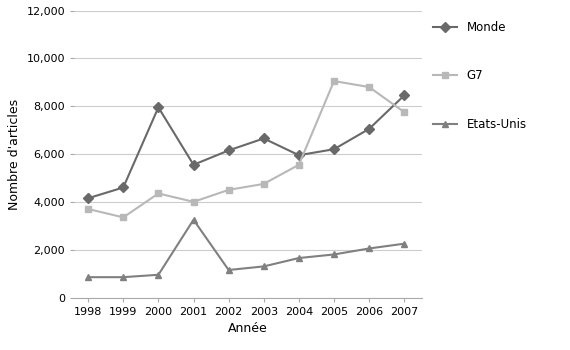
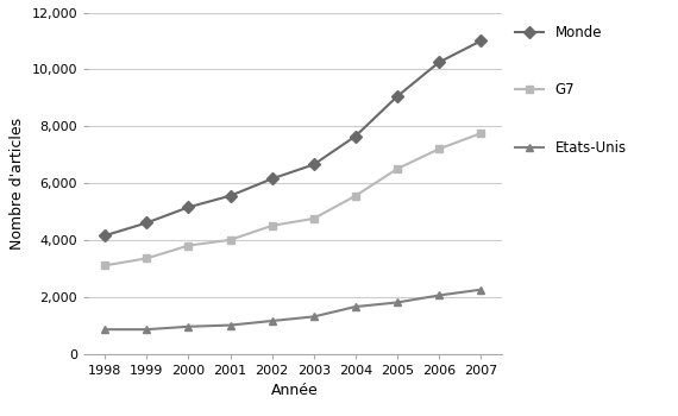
G7/1998: 3,700 -> 3,100
Monde/2000: 7,950 -> 5,150
G7/2000: 4,350 -> 3,800
Etats-Unis/2001: 3,250 -> 1,000
Monde/2004: 5,950 -> 7,650
Monde/2005: 6,200 -> 9,050
G7/2005: 9,050 -> 6,500
Monde/2006: 7,050 -> 10,250
G7/2006: 8,800 -> 7,200
Monde/2007: 8,450 -> 11,000
